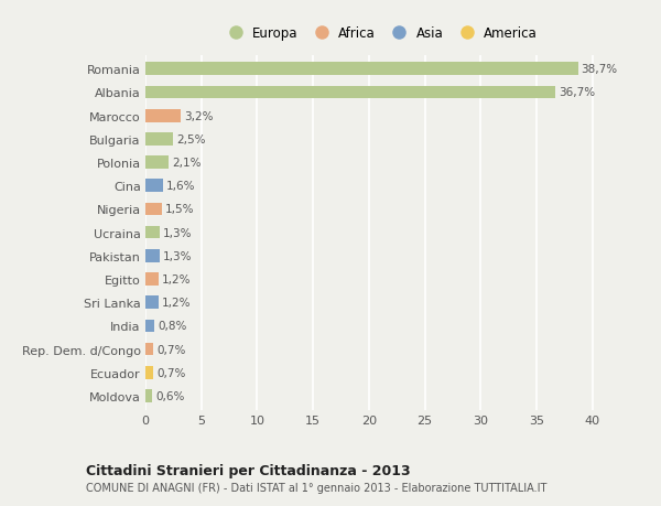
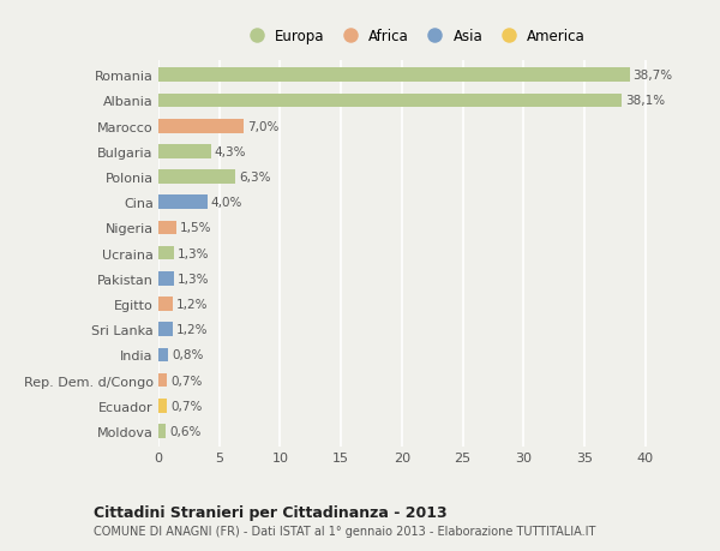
Albania: 36,7% -> 38,1%
Marocco: 3,2% -> 7,0%
Bulgaria: 2,5% -> 4,3%
Polonia: 2,1% -> 6,3%
Cina: 1,6% -> 4,0%
